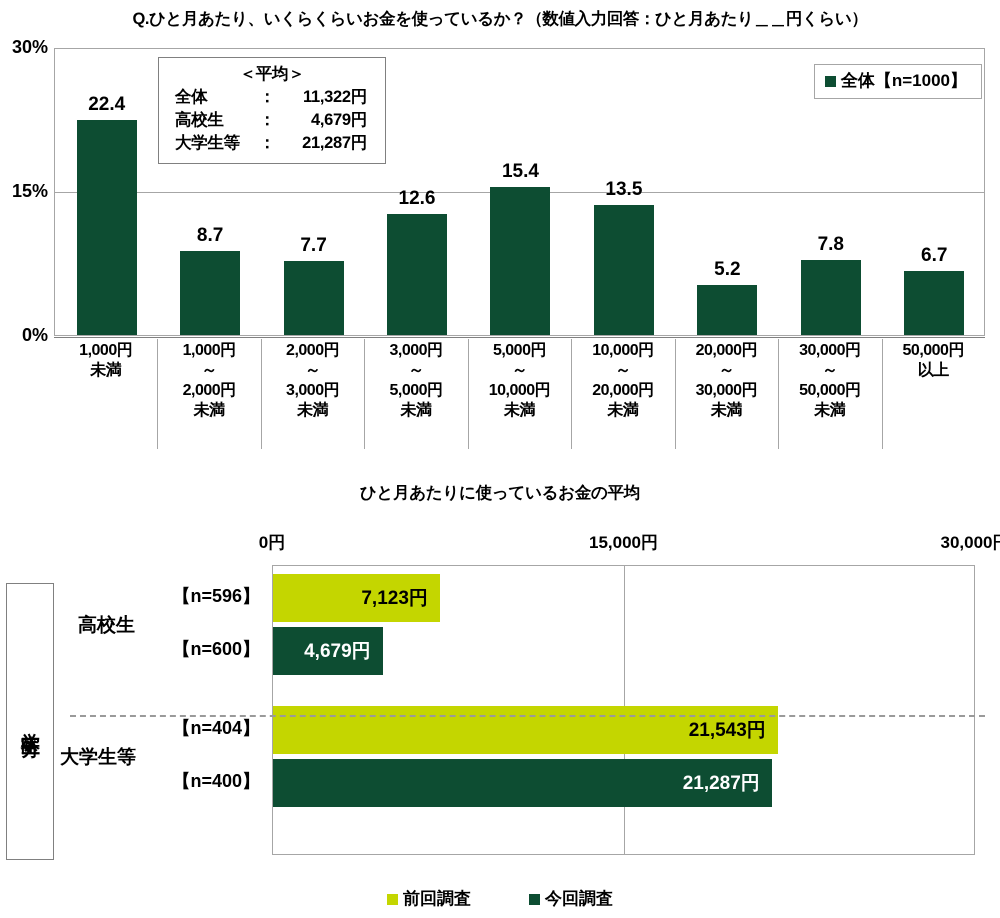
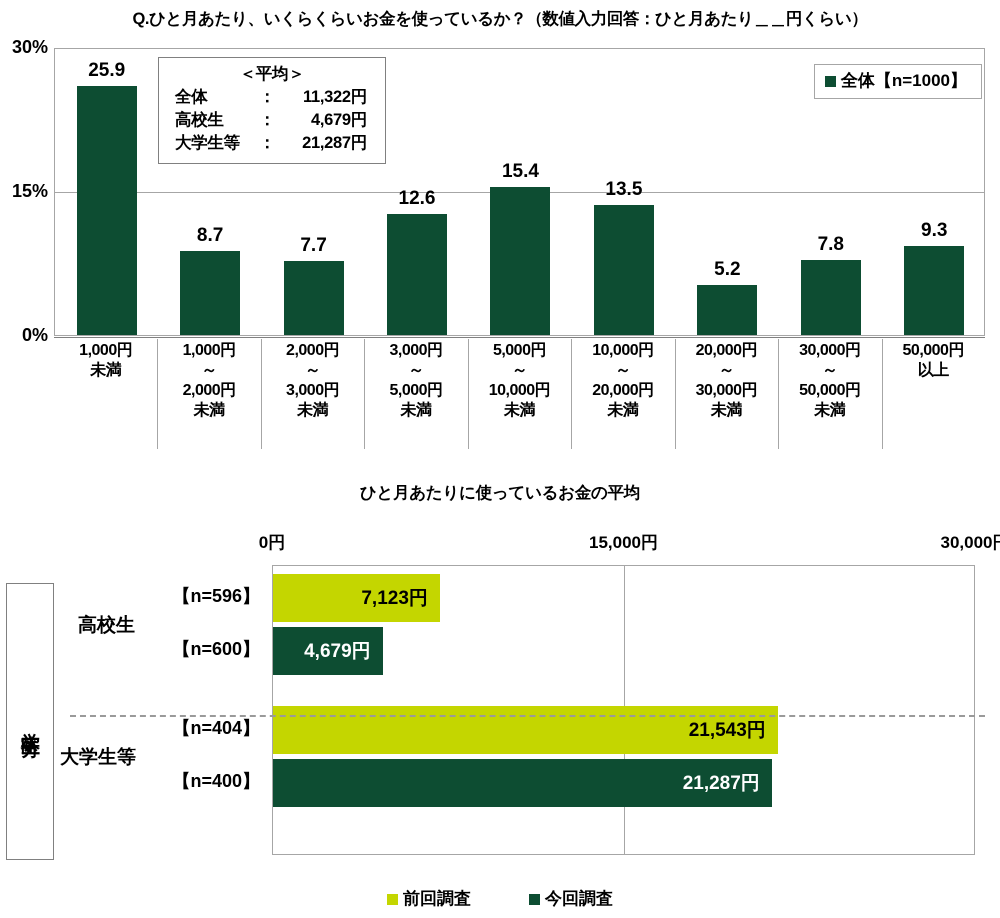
Q.ひと月あたり、いくらくらいお金を使っているか？（数値入力回答：ひと月あたり＿＿円くらい）/1,000円 未満: 22.4 -> 25.9
Q.ひと月あたり、いくらくらいお金を使っているか？（数値入力回答：ひと月あたり＿＿円くらい）/50,000円 以上: 6.7 -> 9.3
